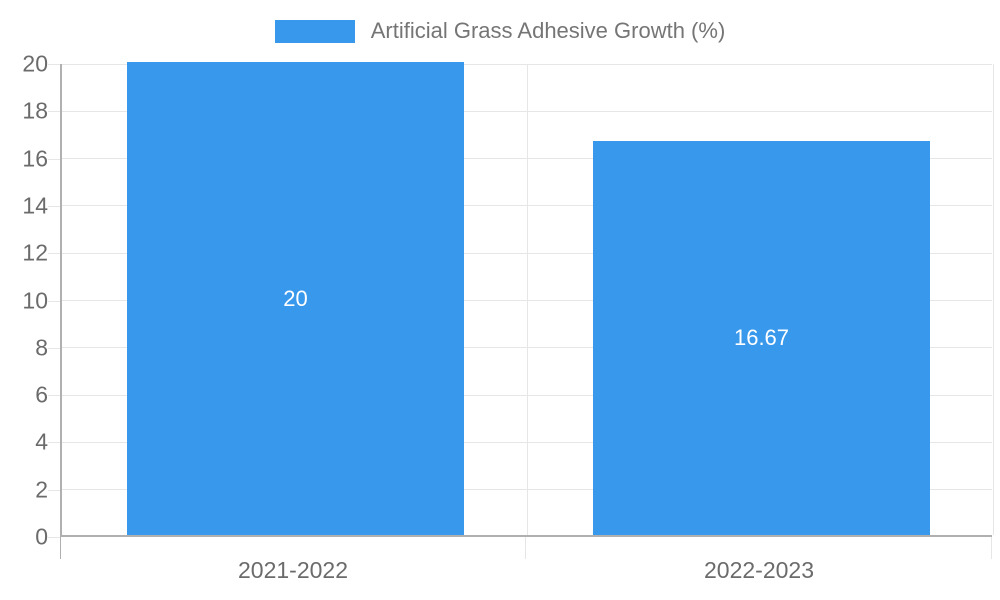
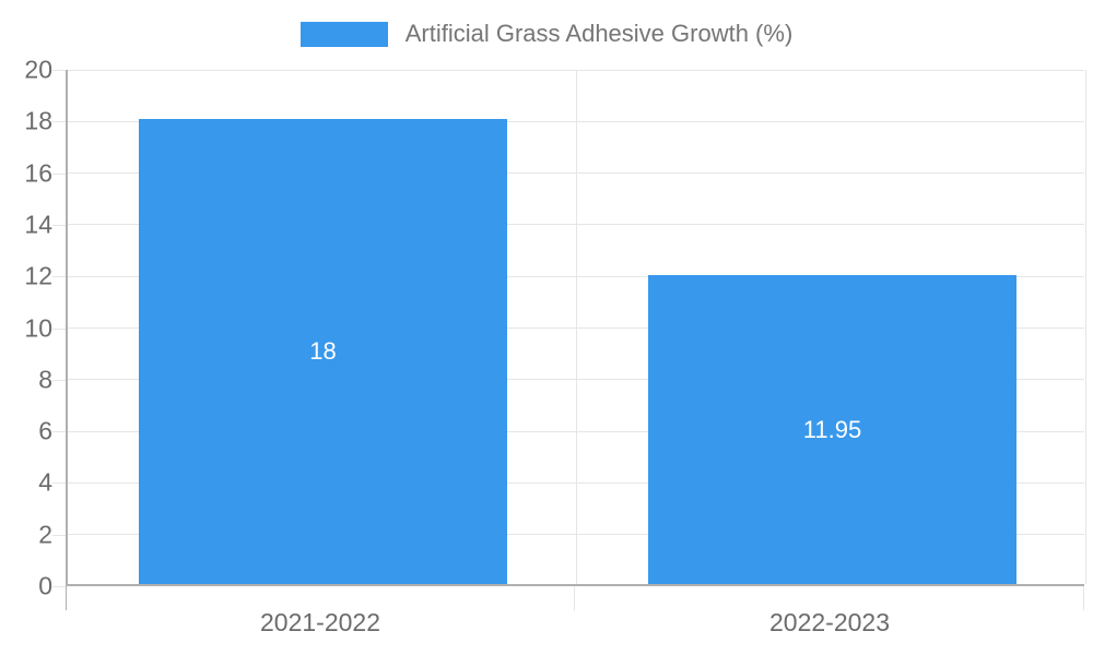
2021-2022: 20 -> 18
2022-2023: 16.67 -> 11.95
